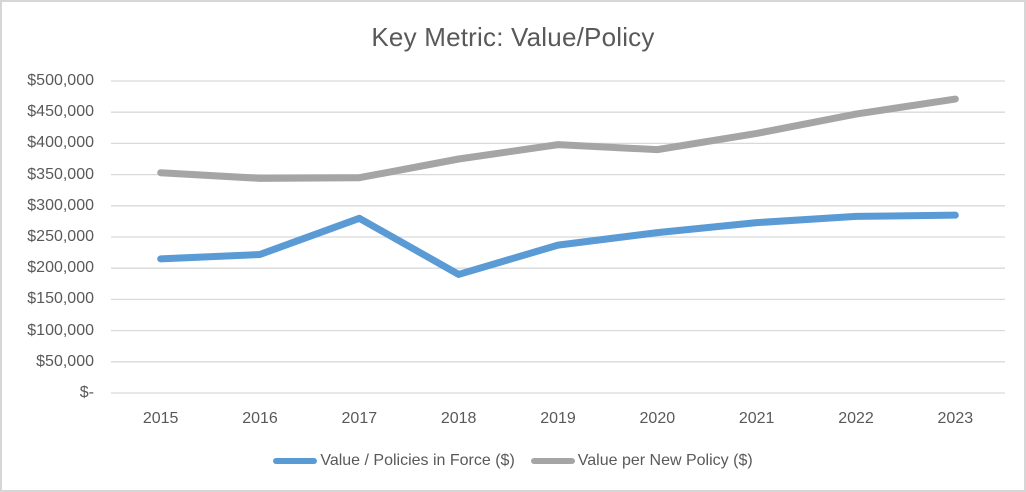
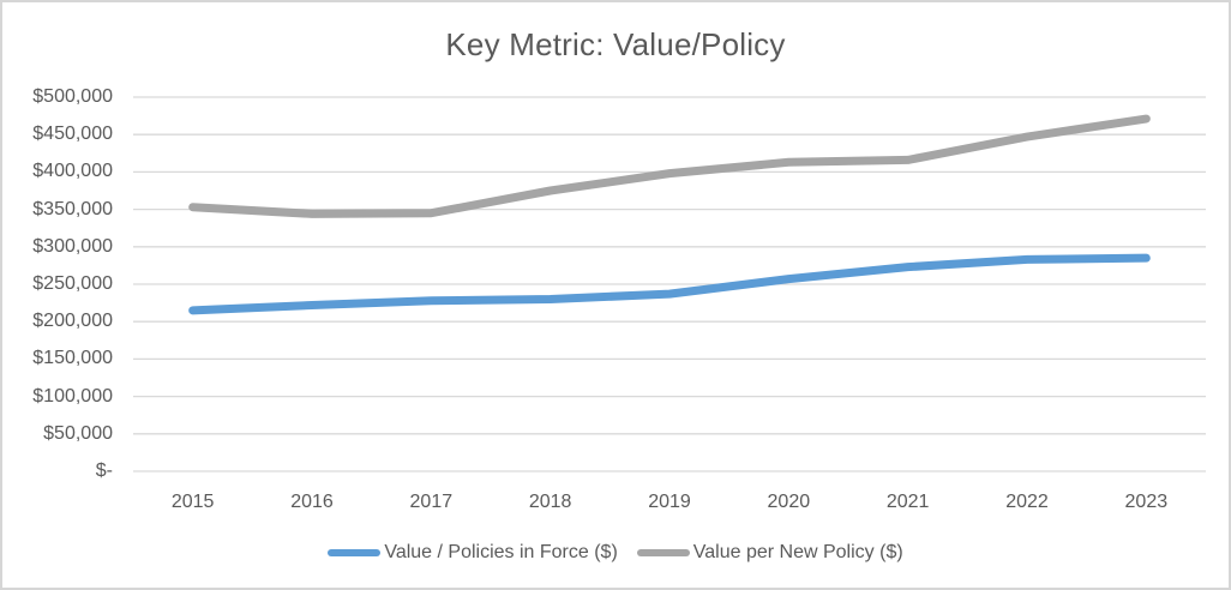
Value / Policies in Force ($)/2017: $280000 -> $230000
Value / Policies in Force ($)/2018: $190000 -> $230000
Value per New Policy ($)/2020: $390000 -> $410000
